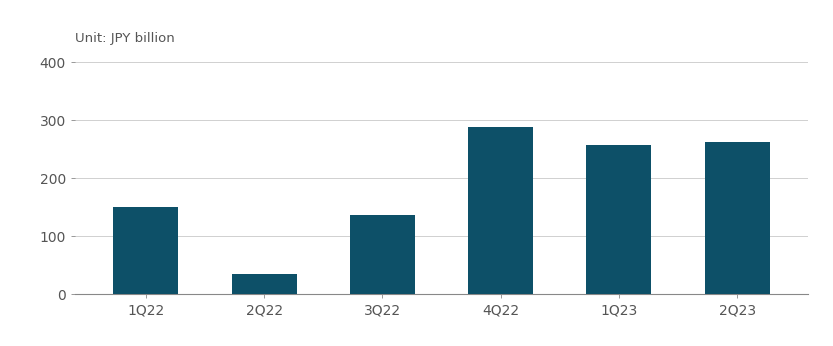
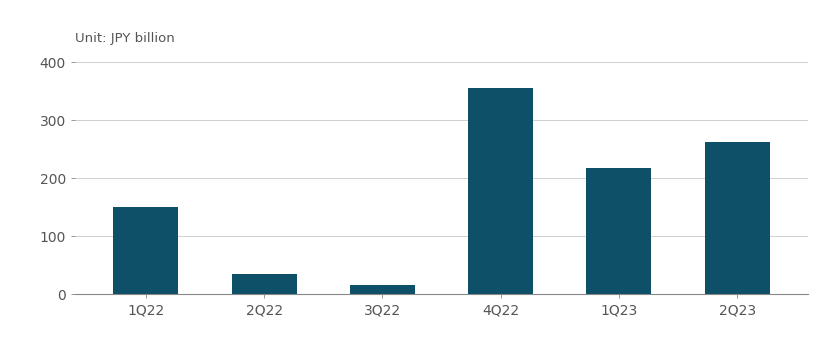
3Q22: 136 -> 15
4Q22: 288 -> 355
1Q23: 258 -> 218
